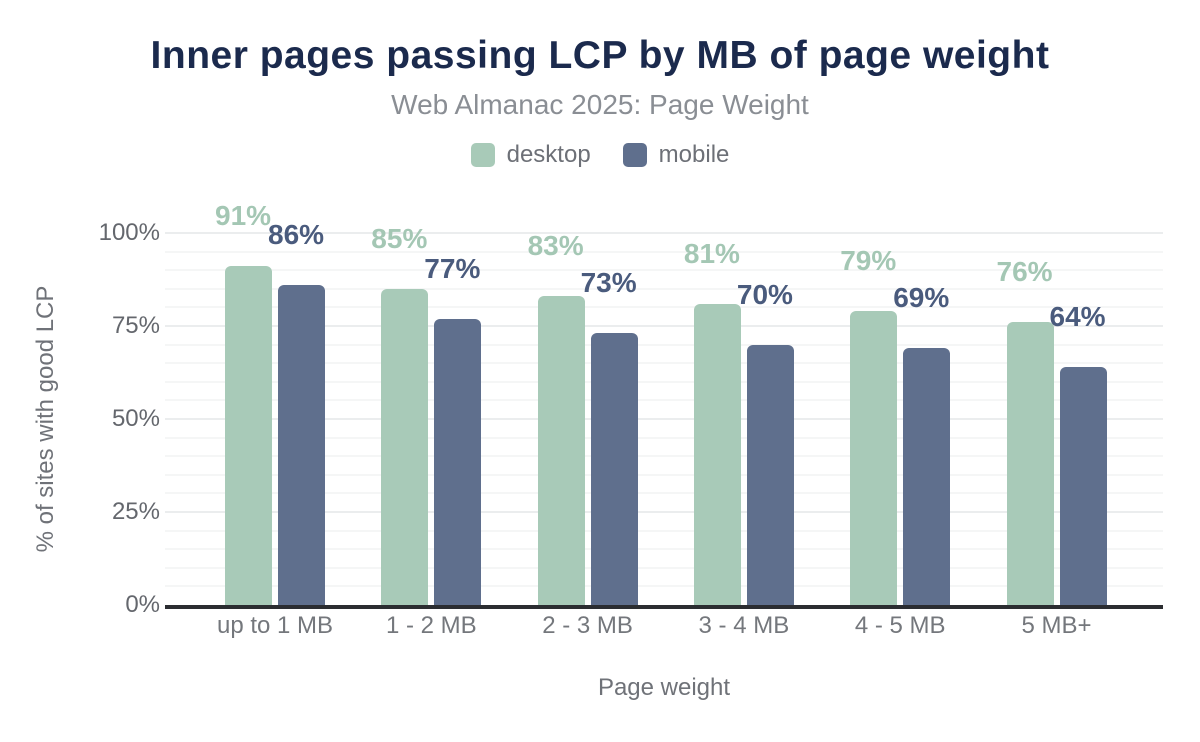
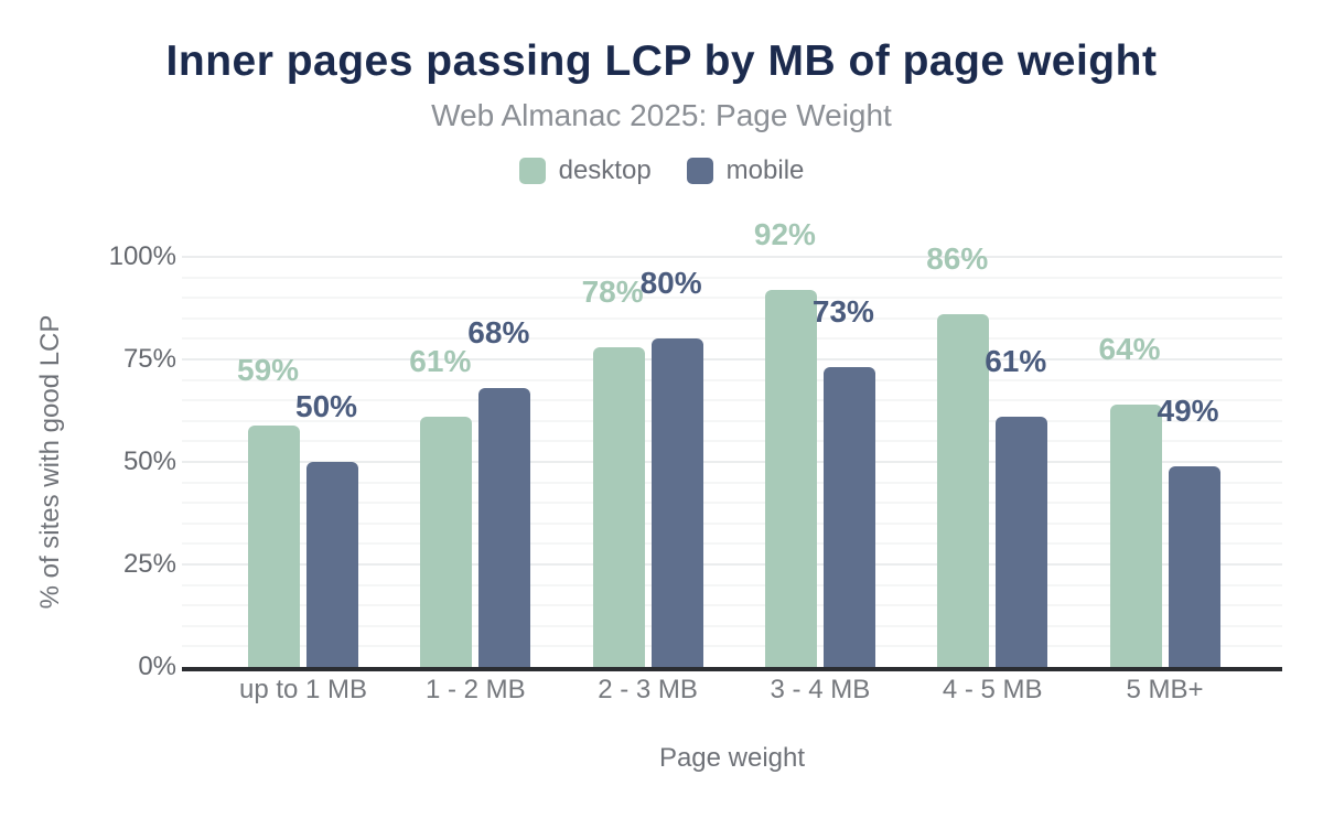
desktop/up to 1 MB: 91% -> 59%
mobile/up to 1 MB: 86% -> 50%
desktop/1 - 2 MB: 85% -> 61%
mobile/1 - 2 MB: 77% -> 68%
desktop/2 - 3 MB: 83% -> 78%
mobile/2 - 3 MB: 73% -> 80%
desktop/3 - 4 MB: 81% -> 92%
mobile/3 - 4 MB: 70% -> 73%
desktop/4 - 5 MB: 79% -> 86%
mobile/4 - 5 MB: 69% -> 61%
desktop/5 MB+: 76% -> 64%
mobile/5 MB+: 64% -> 49%
